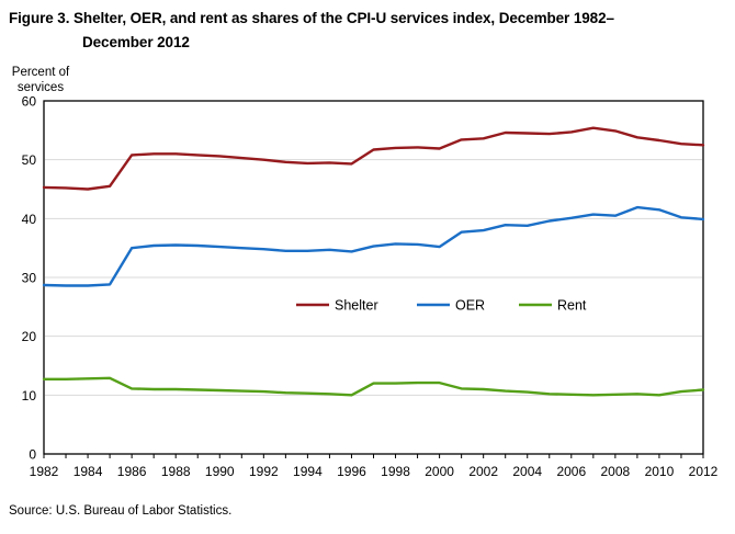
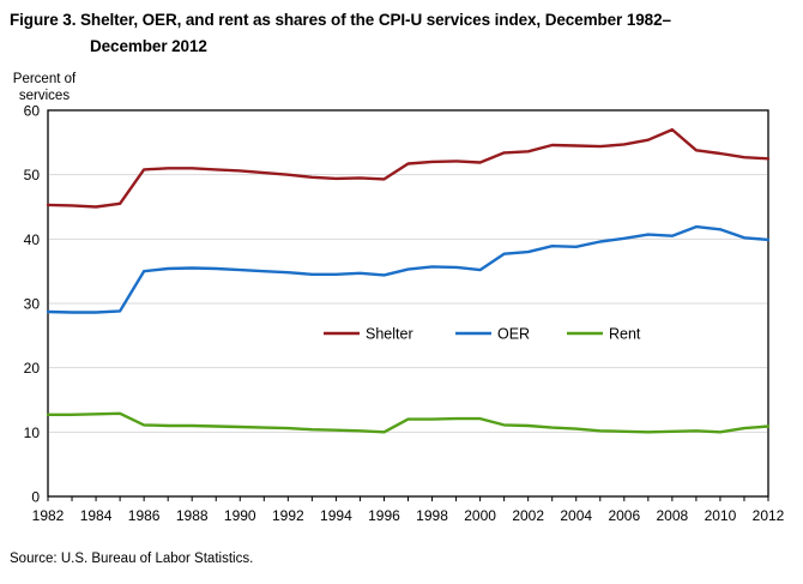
Shelter/2008: 55 -> 57
